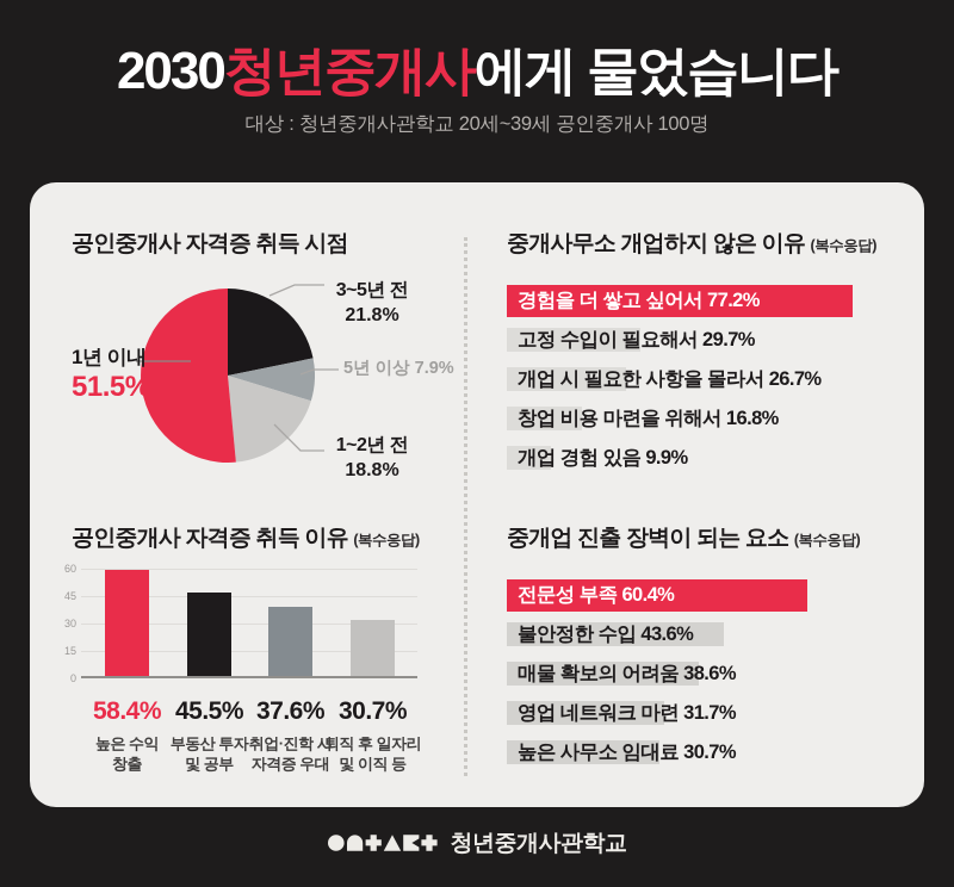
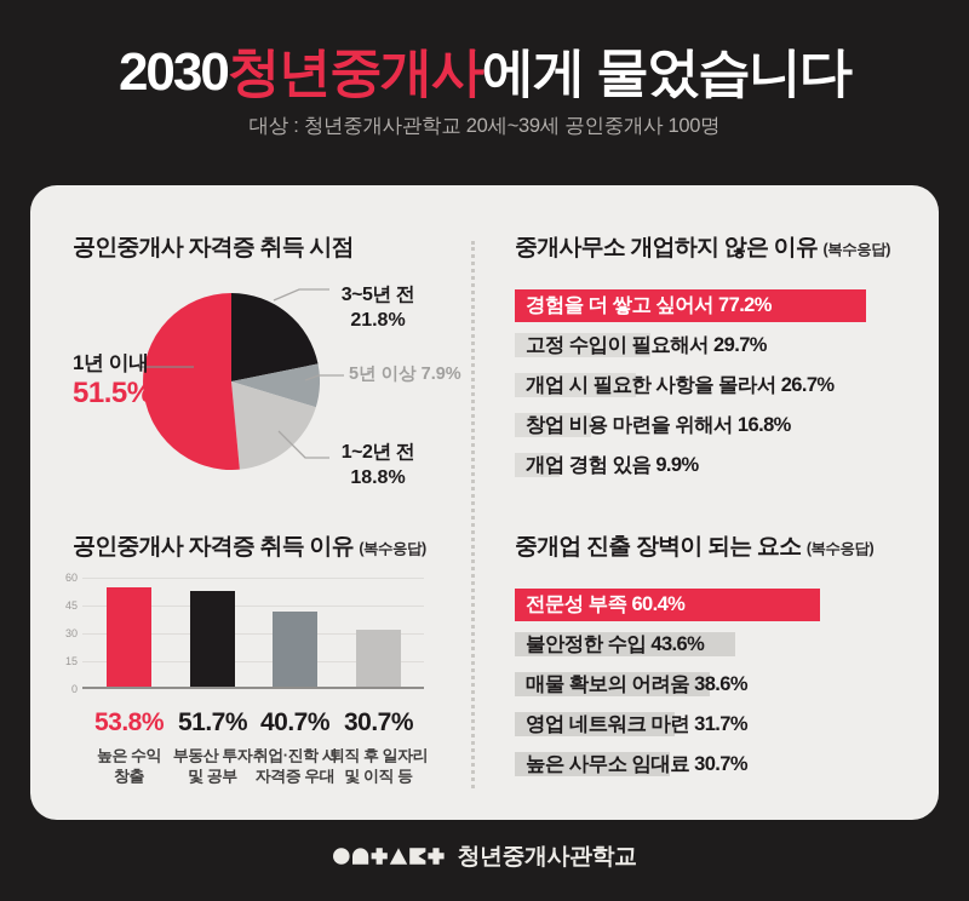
공인중개사 자격증 취득 이유/높은 수익 창출: 58.4% -> 53.8%
공인중개사 자격증 취득 이유/부동산 투자 및 공부: 45.5% -> 51.7%
공인중개사 자격증 취득 이유/취업·진학 시 자격증 우대: 37.6% -> 40.7%
